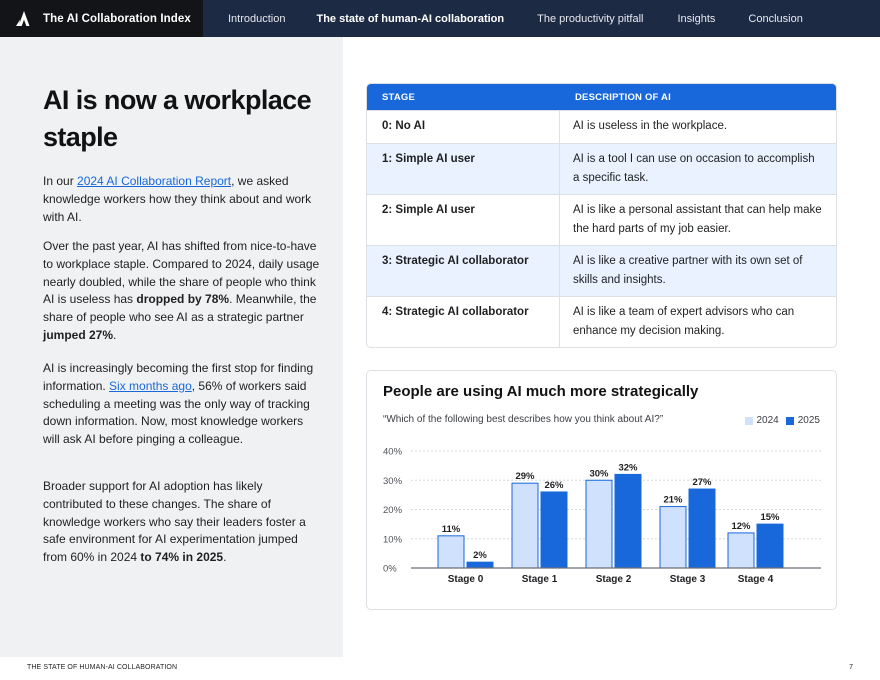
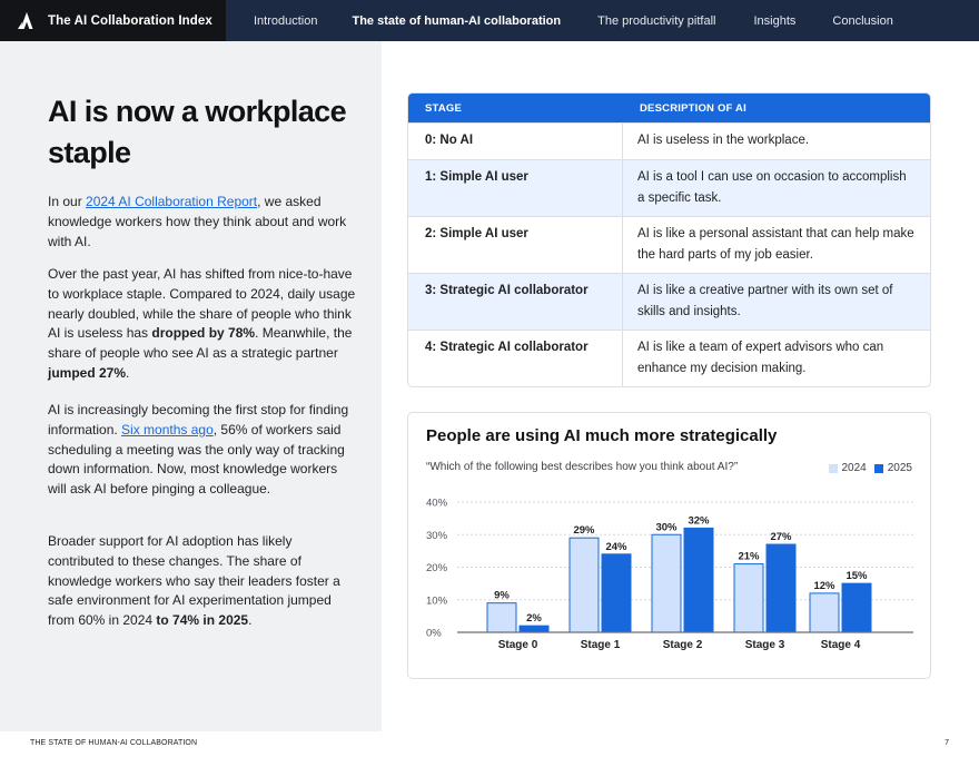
2024/Stage 0: 11% -> 9%
2025/Stage 1: 26% -> 24%
